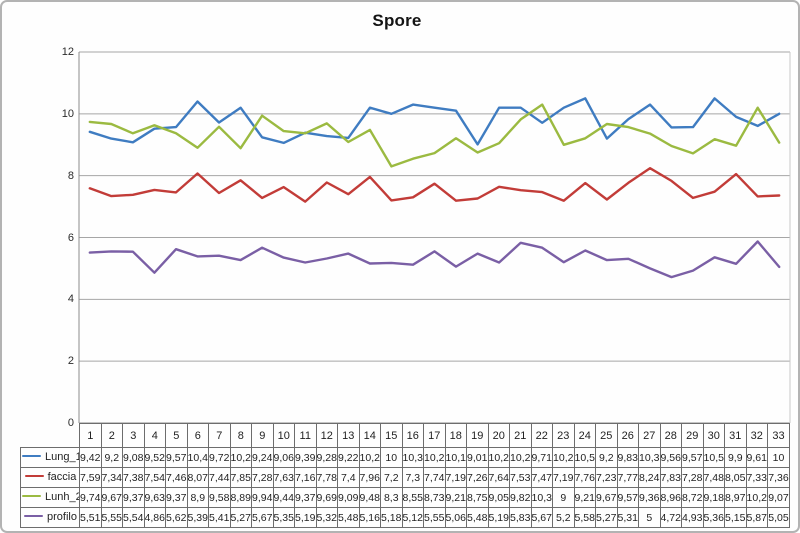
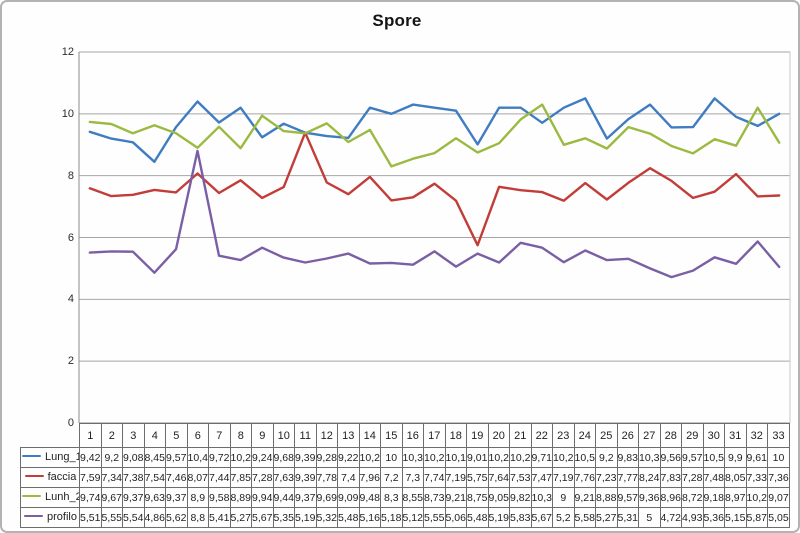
Lung_1/4: 9,52 -> 8,45
profilo/6: 5,39 -> 8,8
Lung_1/10: 9,06 -> 9,68
faccia/11: 7,16 -> 9,39
faccia/19: 7,26 -> 5,75
Lunh_2/25: 9,67 -> 8,88
